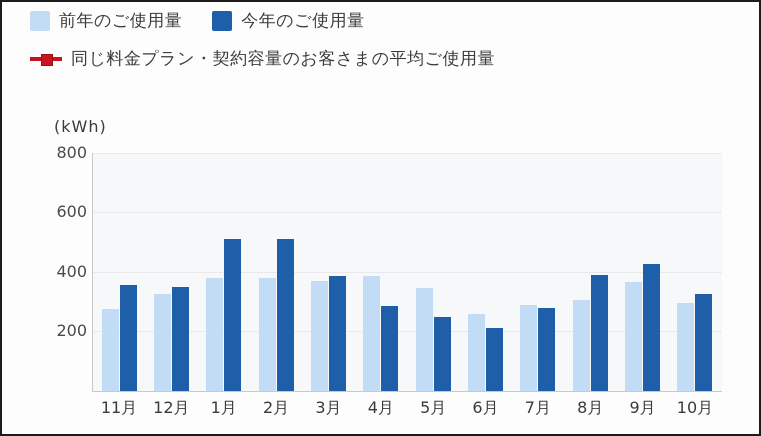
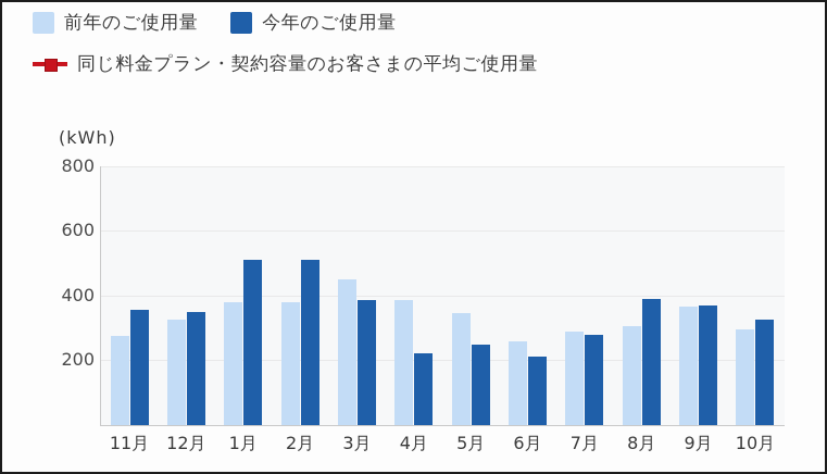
前年のご使用量/3月: 370 -> 450
今年のご使用量/4月: 280 -> 220
今年のご使用量/9月: 420 -> 370
